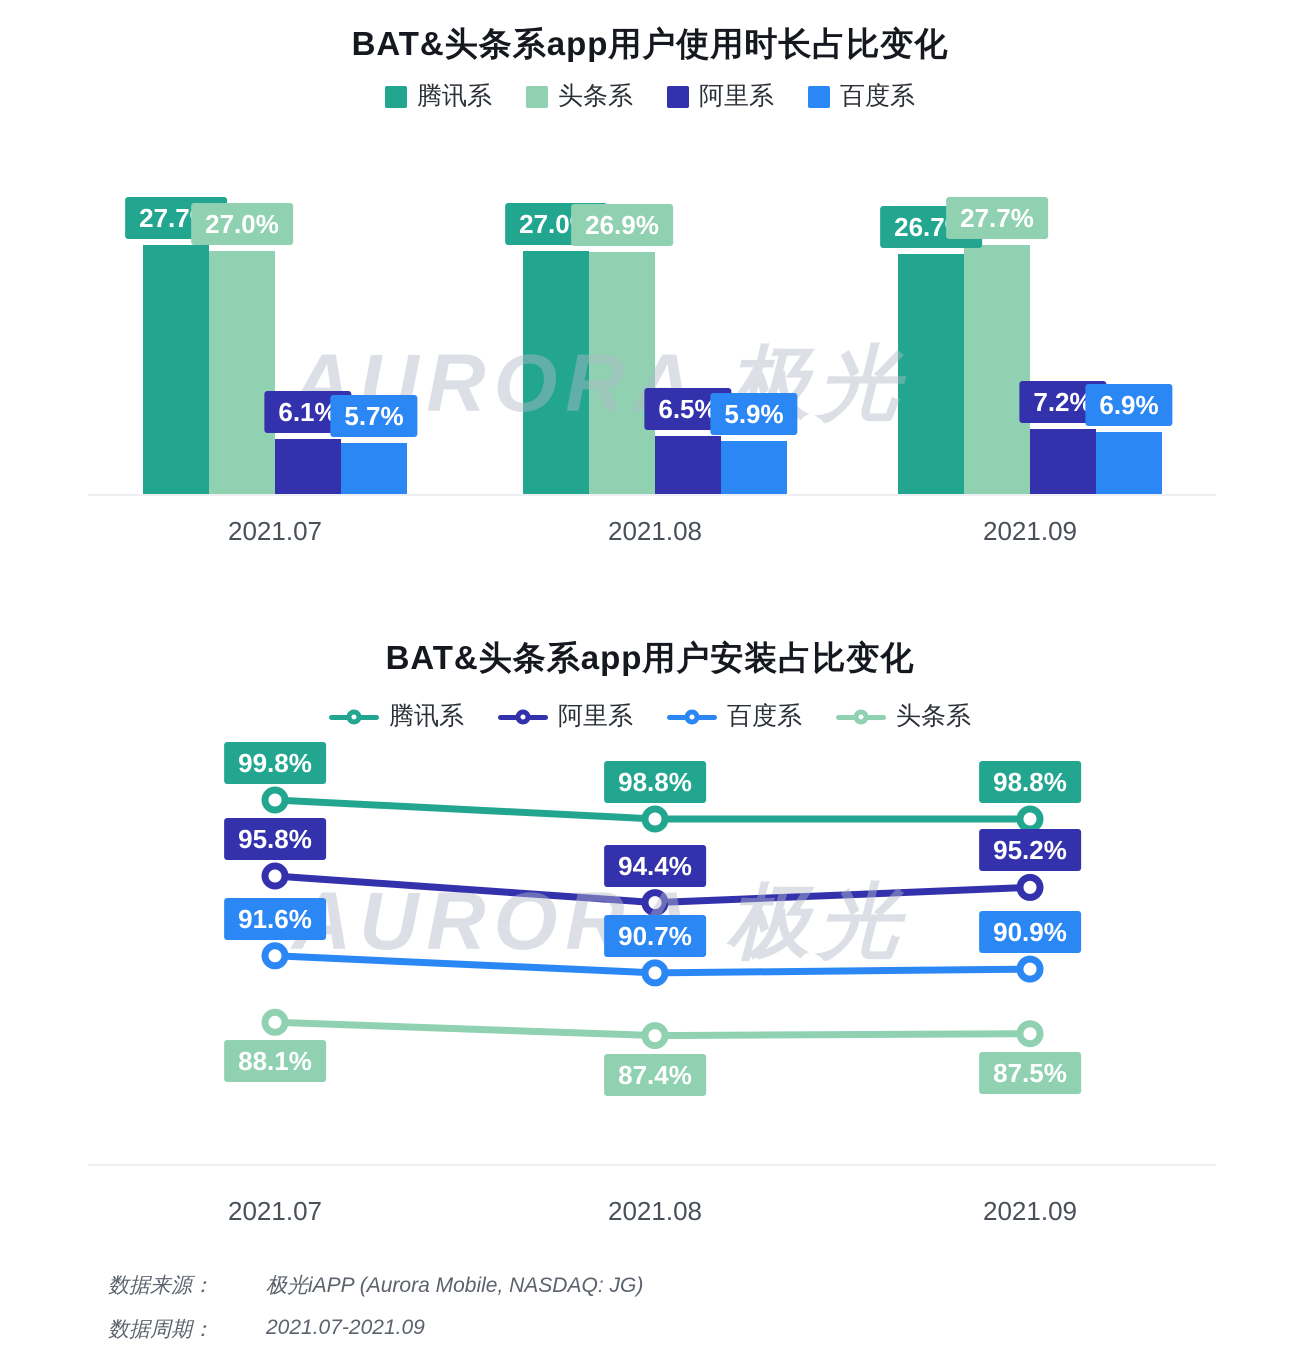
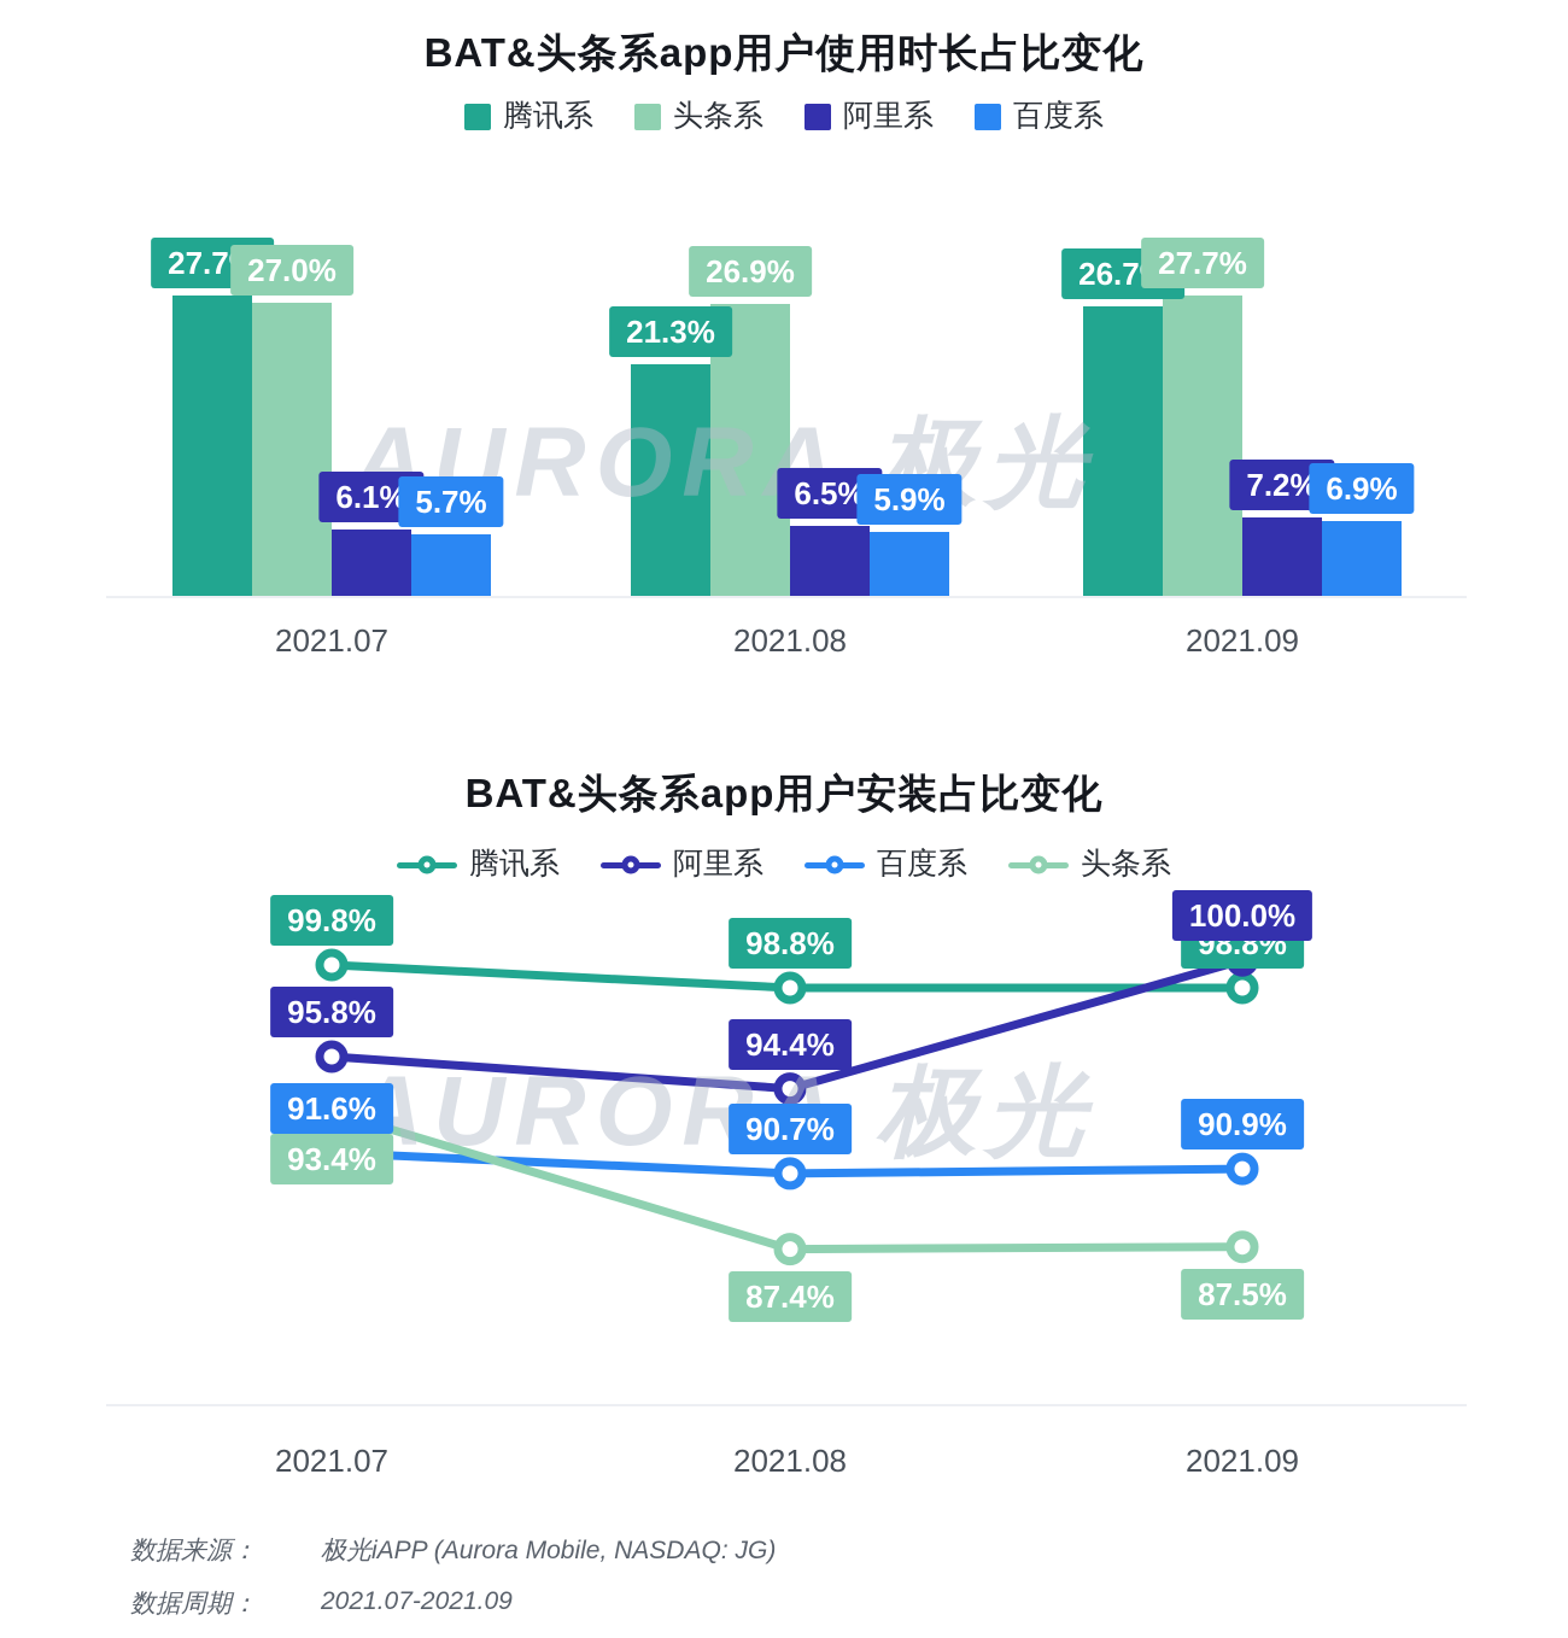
BAT&头条系app用户使用时长占比变化/腾讯系/2021.08: 27.0% -> 21.3%
BAT&头条系app用户安装占比变化/头条系/2021.07: 88.1% -> 93.4%
BAT&头条系app用户安装占比变化/阿里系/2021.09: 95.2% -> 100.0%
